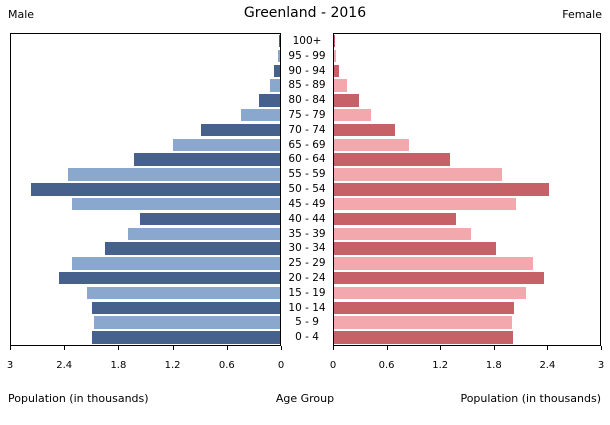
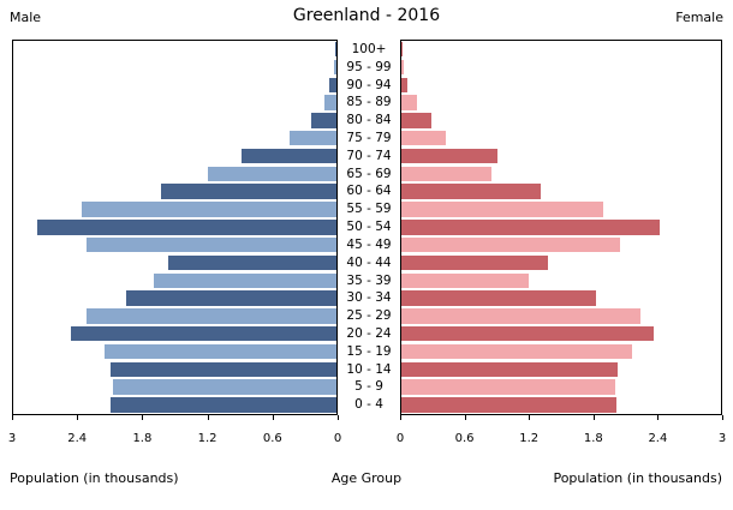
Female/35 - 39: 1.6 -> 1.2
Female/70 - 74: 0.7 -> 0.9
